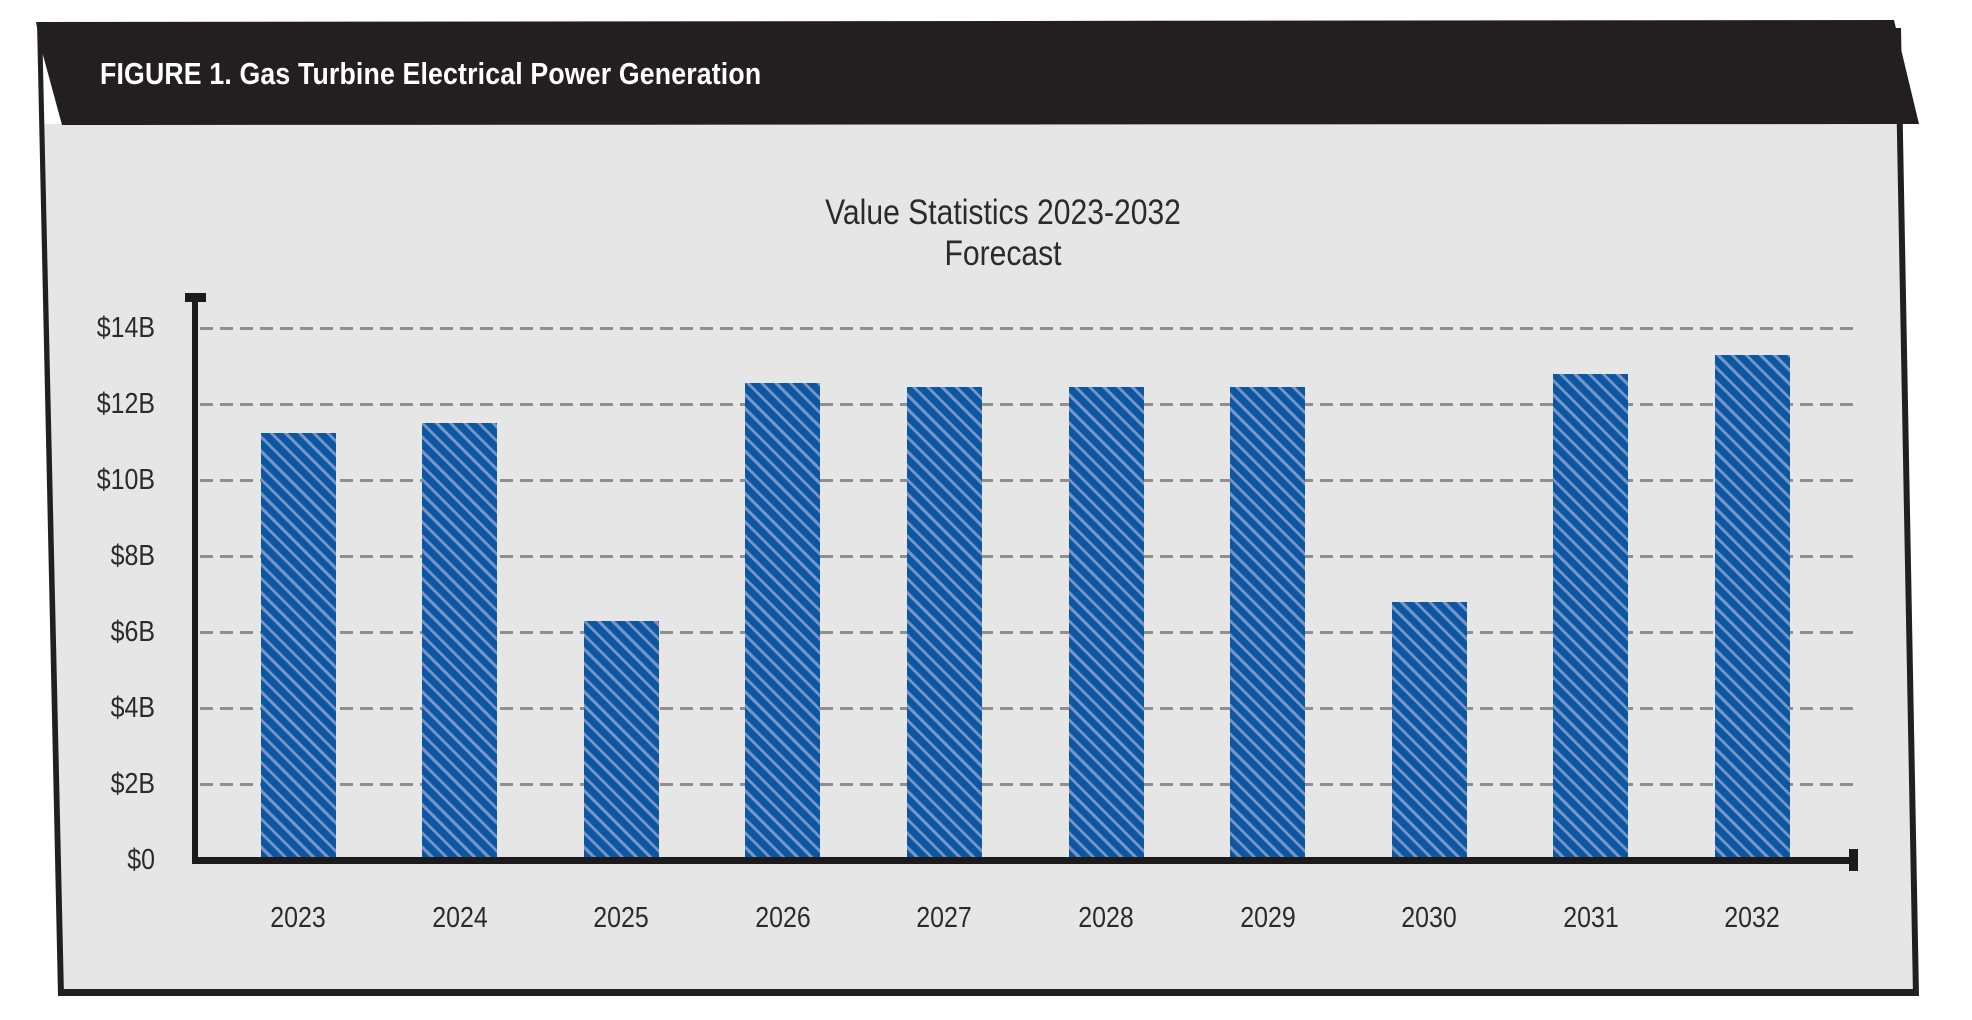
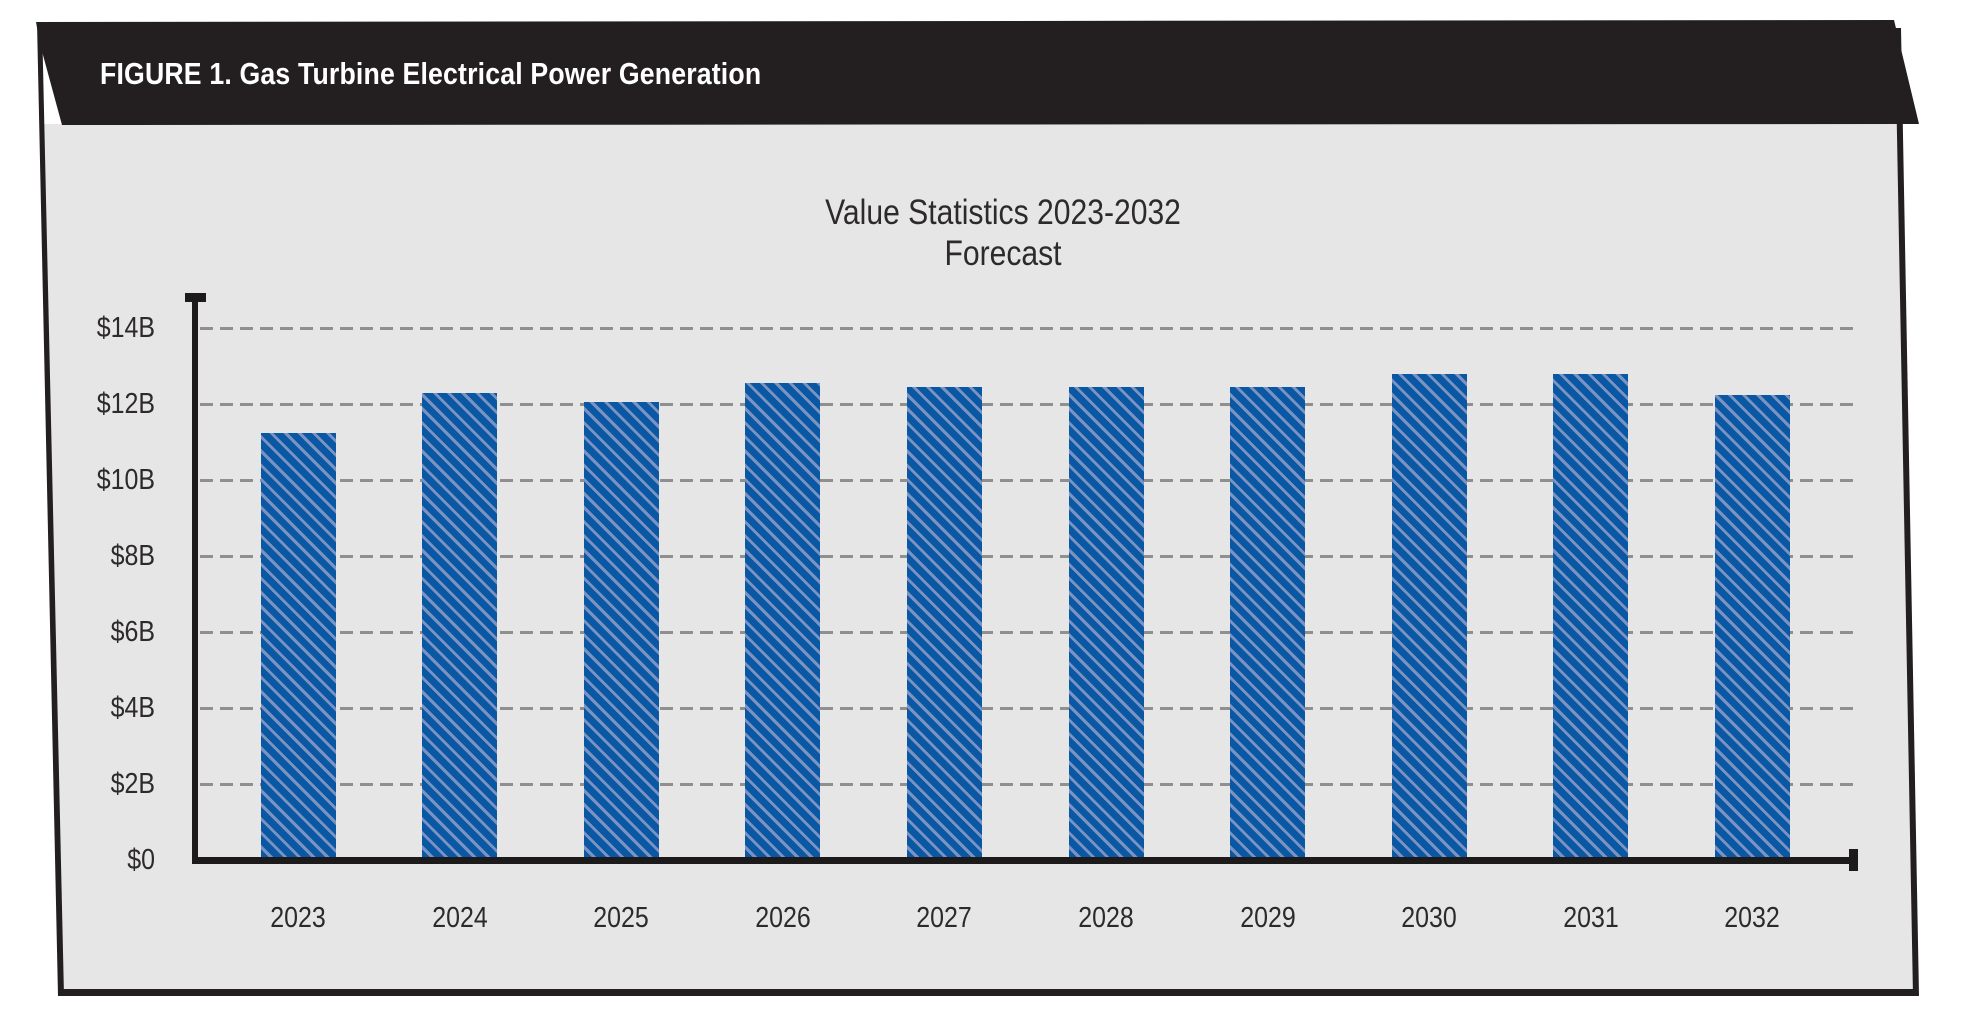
2024: $11.5B -> $12.3B
2025: $6.3B -> $12.1B
2030: $6.8B -> $12.8B
2032: $13.3B -> $12.2B
